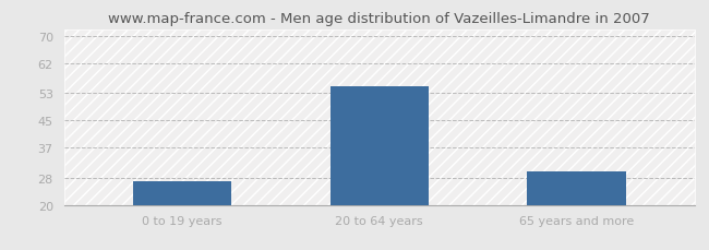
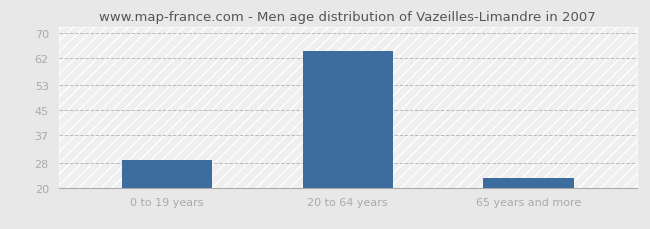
0 to 19 years: 27 -> 29
20 to 64 years: 55 -> 64
65 years and more: 30 -> 23
